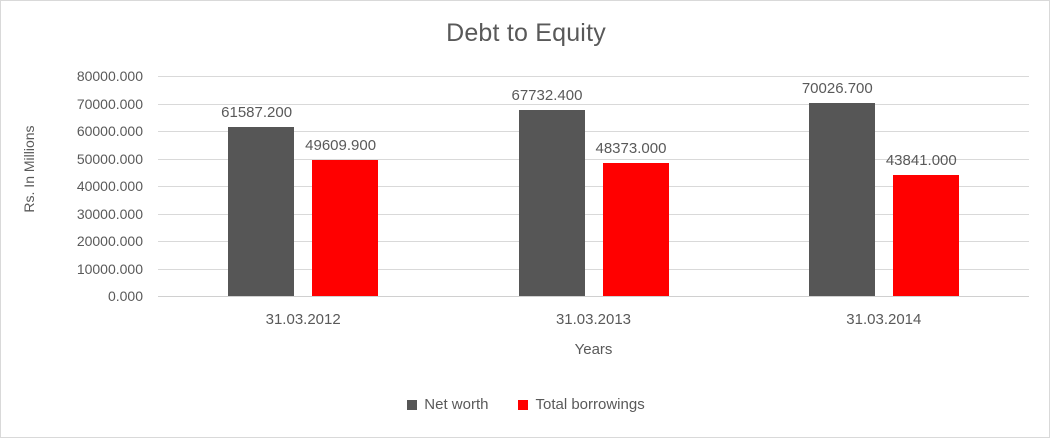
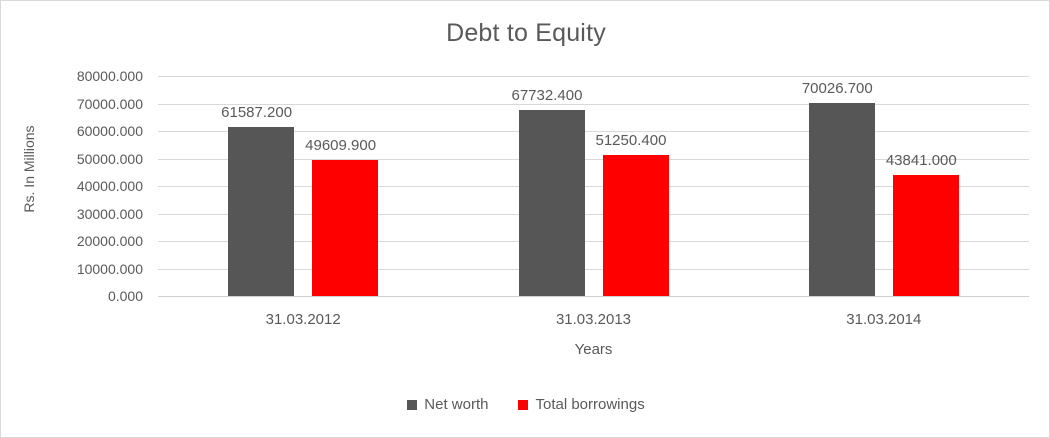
Total borrowings/31.03.2013: 48373.000 -> 51250.400
